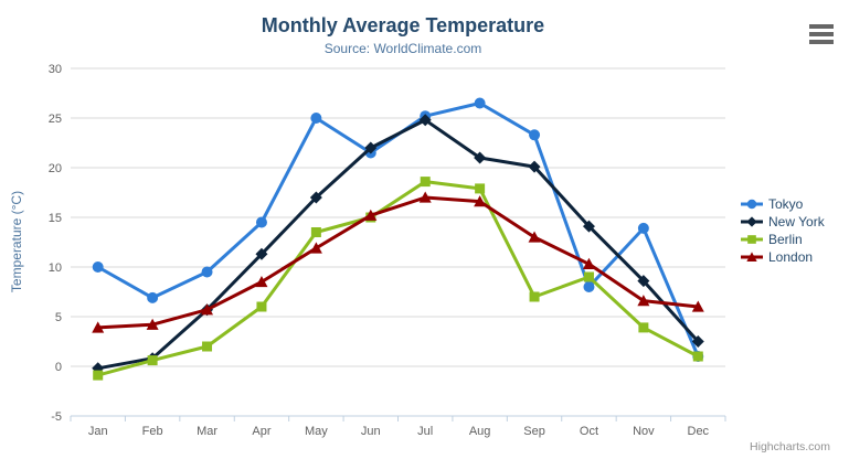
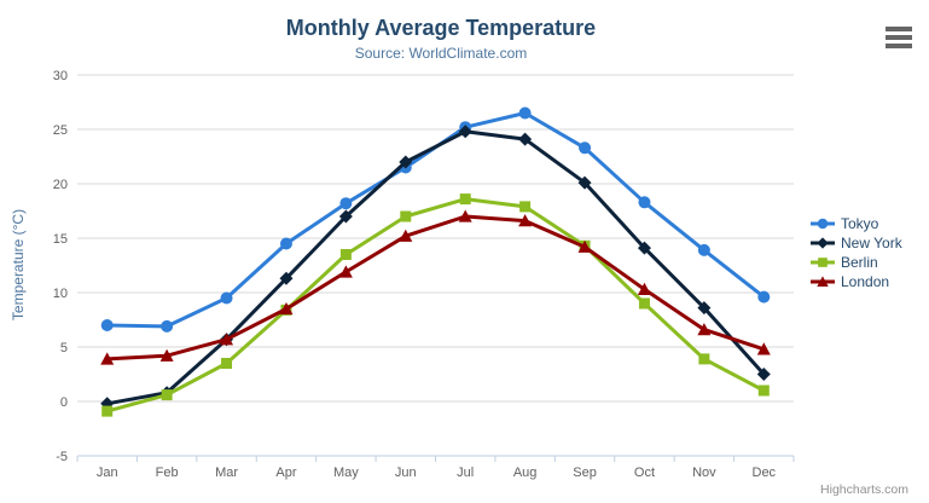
Tokyo/Jan: 10 -> 7
Berlin/Mar: 2 -> 4
Berlin/Apr: 6 -> 8
Tokyo/May: 25 -> 18
Berlin/Jun: 15 -> 17
New York/Aug: 21 -> 24
Berlin/Sep: 7 -> 14
London/Sep: 13 -> 14
Tokyo/Oct: 8 -> 18
Tokyo/Dec: 1 -> 10
London/Dec: 6 -> 5
